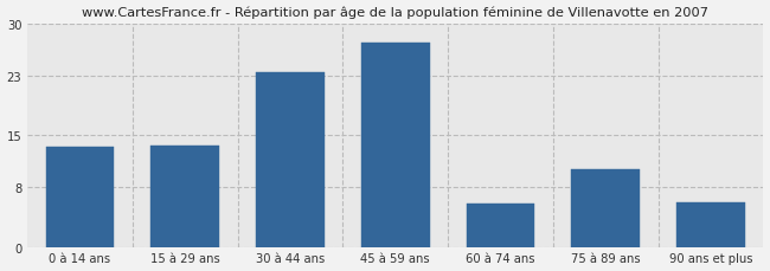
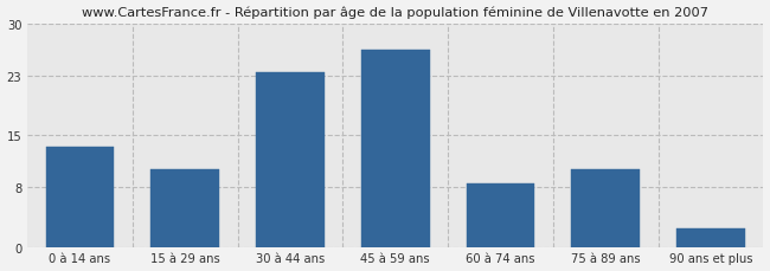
15 à 29 ans: 13.6 -> 10.5
45 à 59 ans: 27.4 -> 26.5
60 à 74 ans: 5.8 -> 8.5
90 ans et plus: 6.0 -> 2.5
